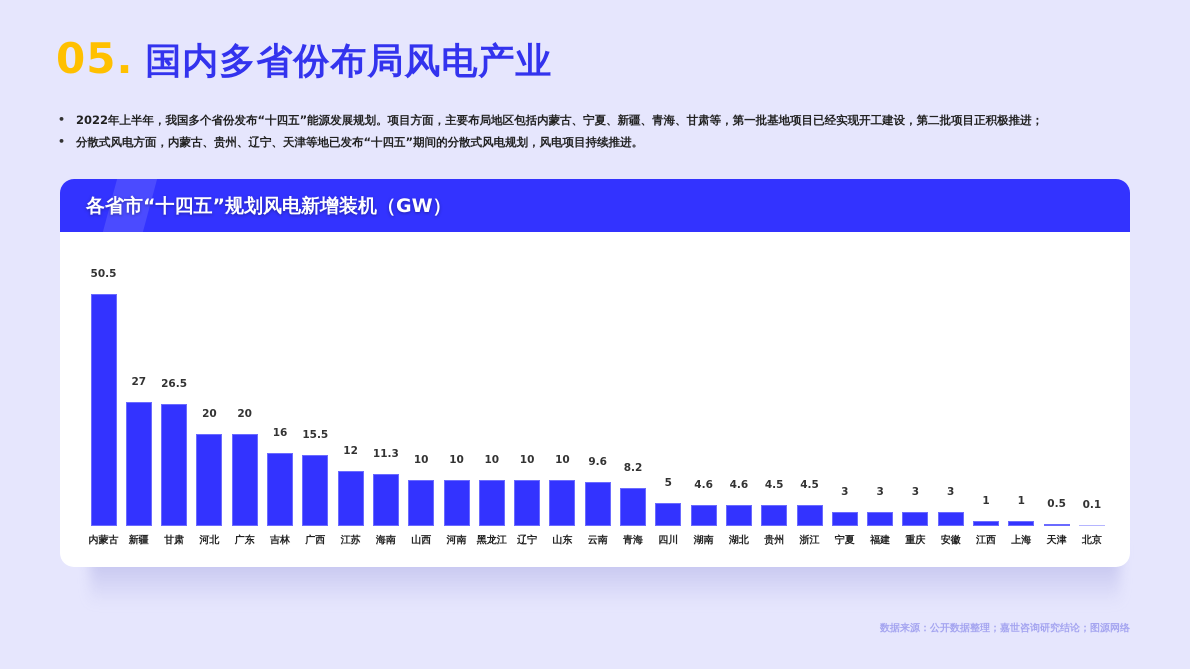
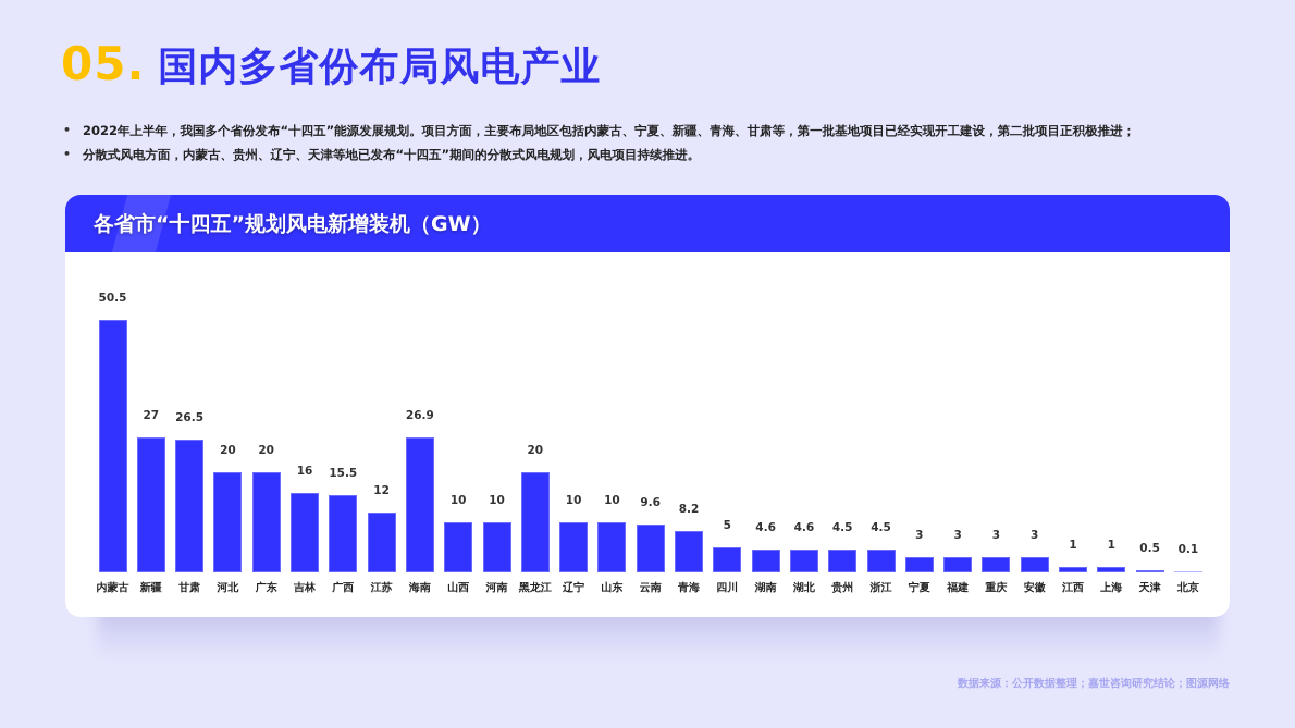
海南: 11.3 -> 26.9
黑龙江: 10 -> 20
